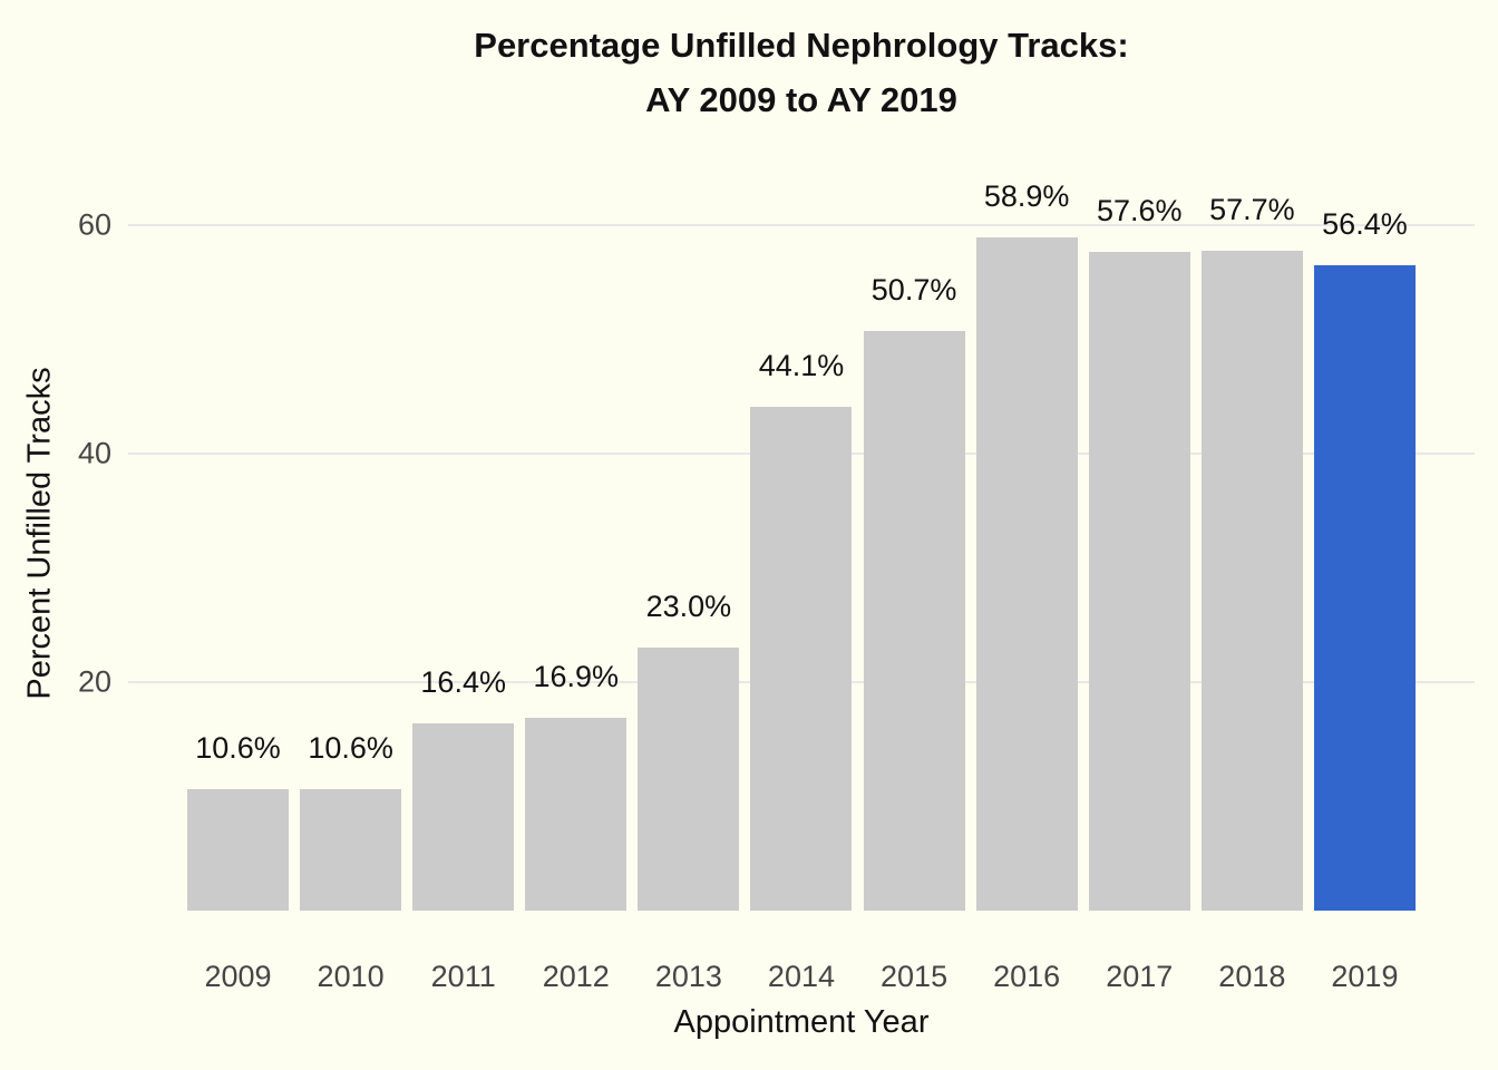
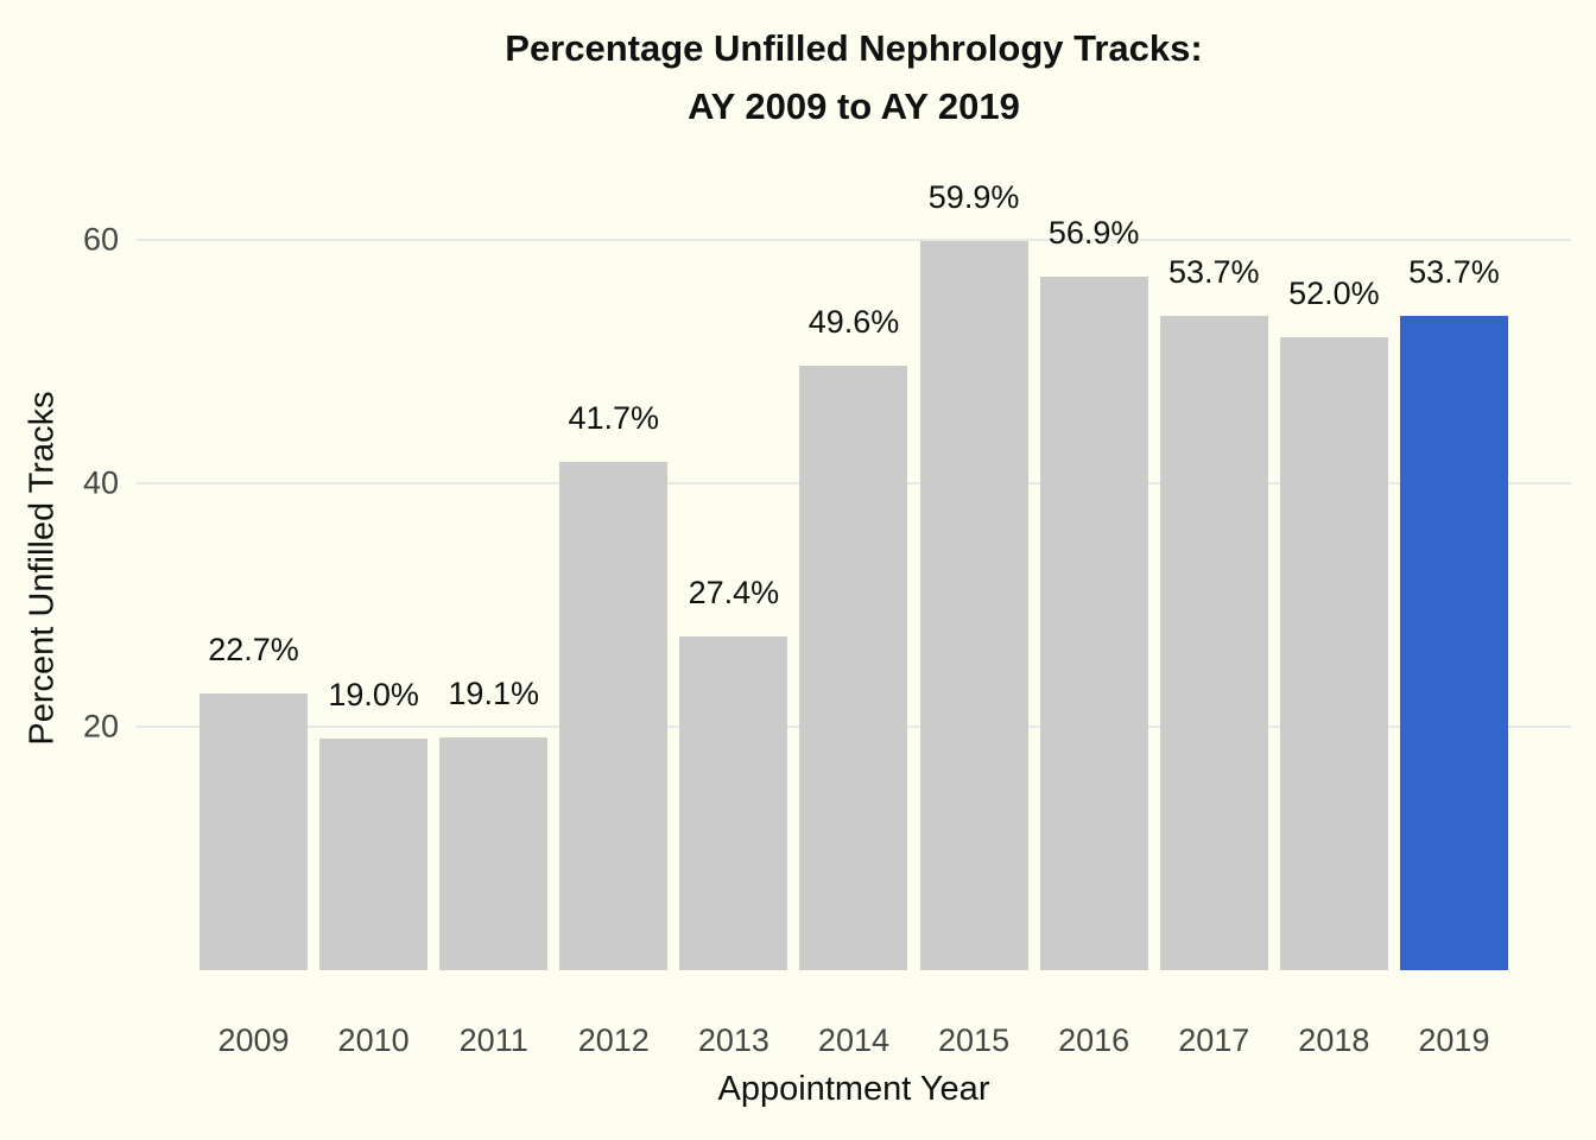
2009: 10.6% -> 22.7%
2010: 10.6% -> 19.0%
2011: 16.4% -> 19.1%
2012: 16.9% -> 41.7%
2013: 23.0% -> 27.4%
2014: 44.1% -> 49.6%
2015: 50.7% -> 59.9%
2016: 58.9% -> 56.9%
2017: 57.6% -> 53.7%
2018: 57.7% -> 52.0%
2019: 56.4% -> 53.7%
